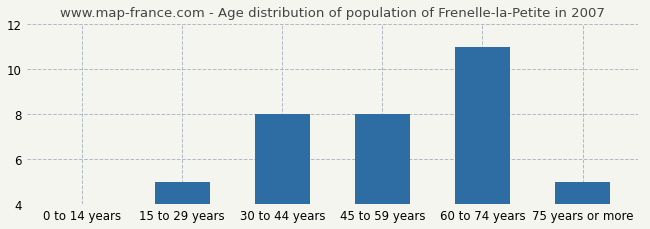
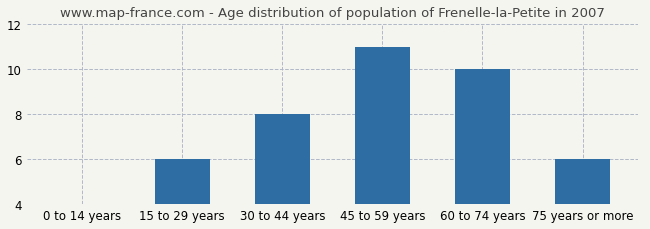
15 to 29 years: 5.0 -> 6.0
45 to 59 years: 8.0 -> 11.0
60 to 74 years: 11.0 -> 10.0
75 years or more: 5.0 -> 6.0
